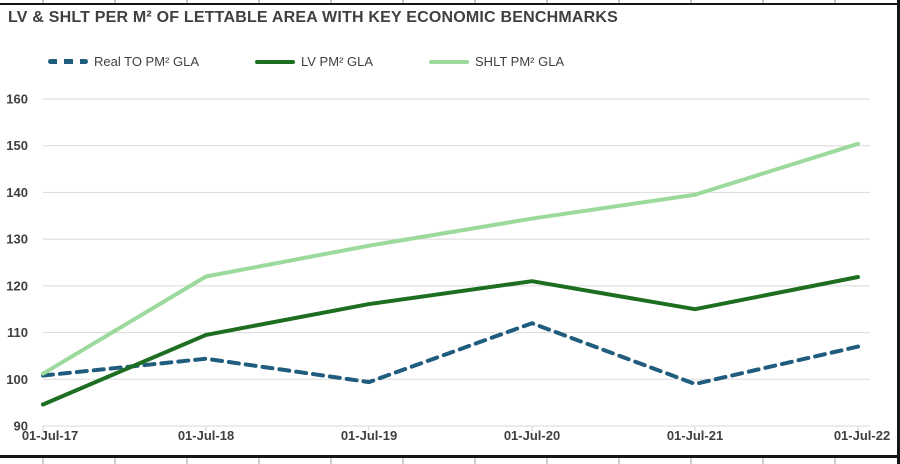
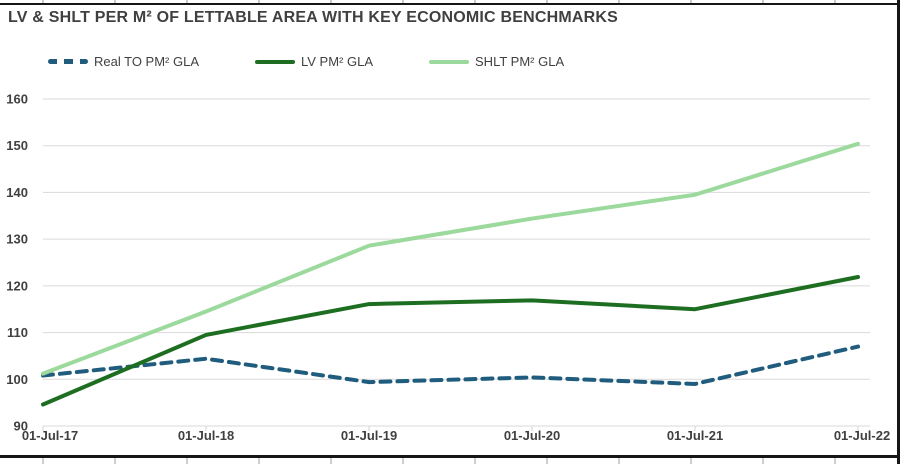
SHLT PM² GLA/01-Jul-18: 122 -> 114
Real TO PM² GLA/01-Jul-20: 112 -> 100
LV PM² GLA/01-Jul-20: 121 -> 117
